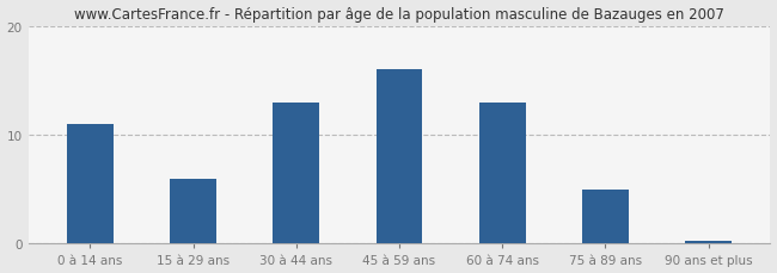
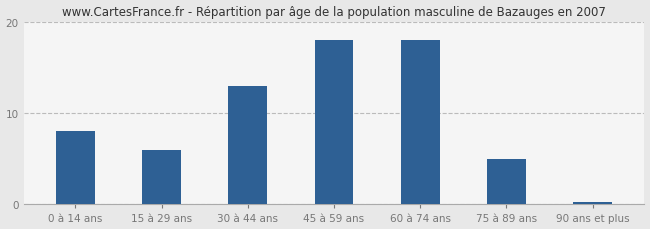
0 à 14 ans: 11.0 -> 8.0
45 à 59 ans: 16.0 -> 18.0
60 à 74 ans: 13.0 -> 18.0
